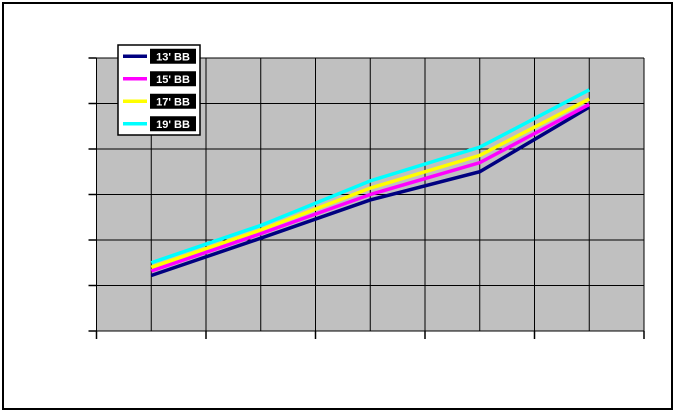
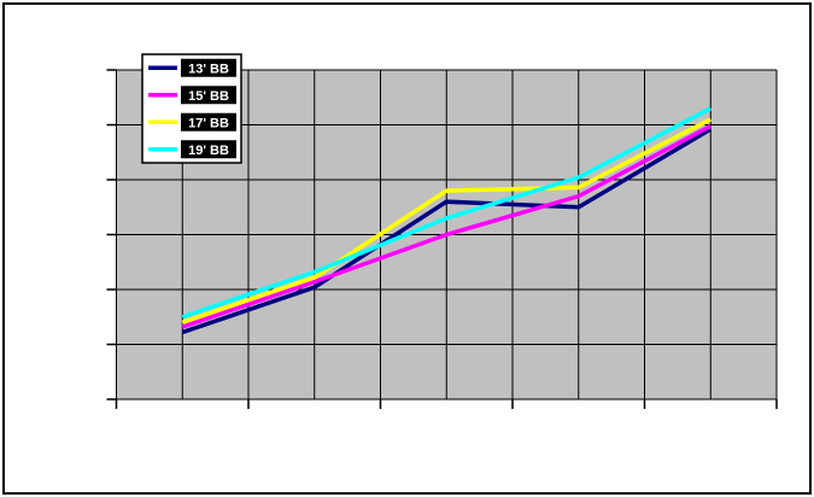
13' BB/3.0: 1.4 -> 1.8
17' BB/3.0: 1.6 -> 1.9
